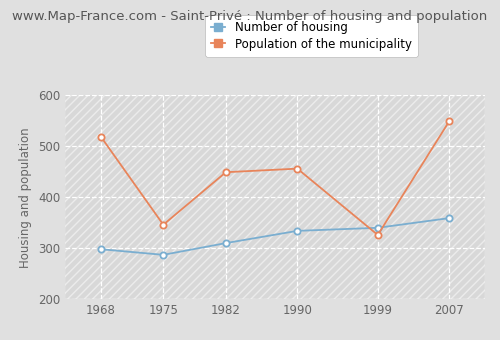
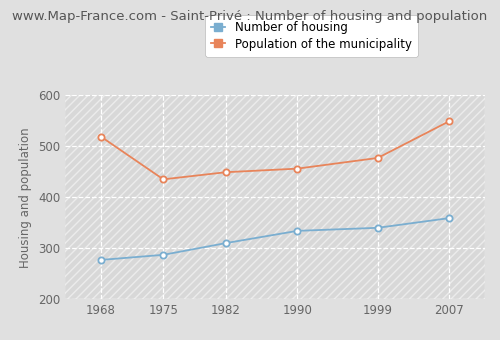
Number of housing/1968: 298 -> 277
Population of the municipality/1975: 346 -> 435
Population of the municipality/1999: 326 -> 477
